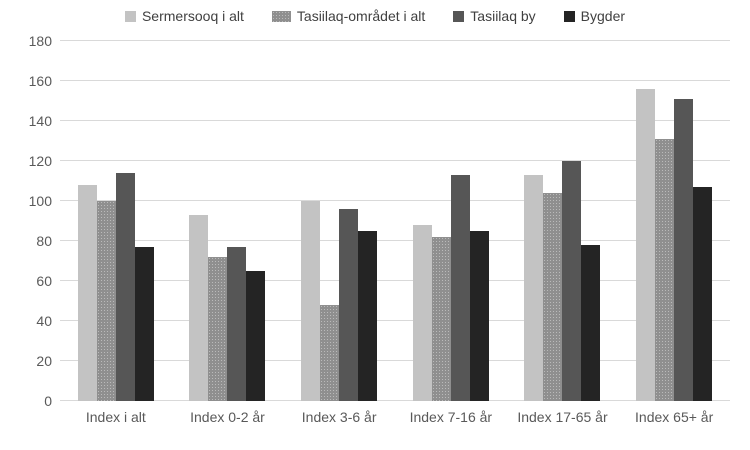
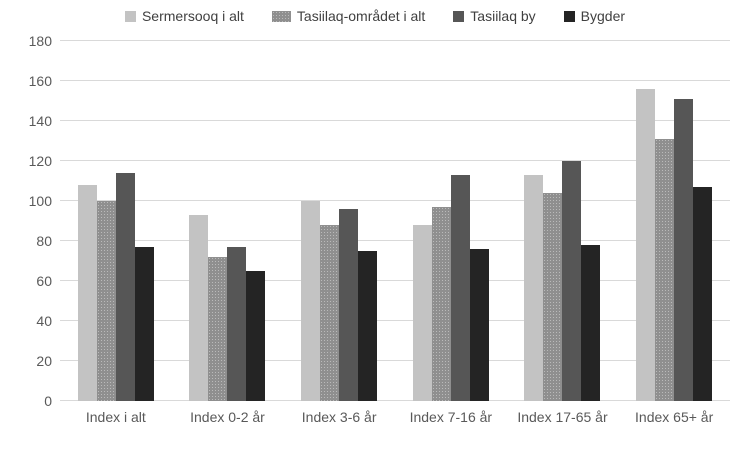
Tasiilaq-området i alt/Index 3-6 år: 48 -> 88
Bygder/Index 3-6 år: 85 -> 75
Tasiilaq-området i alt/Index 7-16 år: 82 -> 97
Bygder/Index 7-16 år: 85 -> 76
